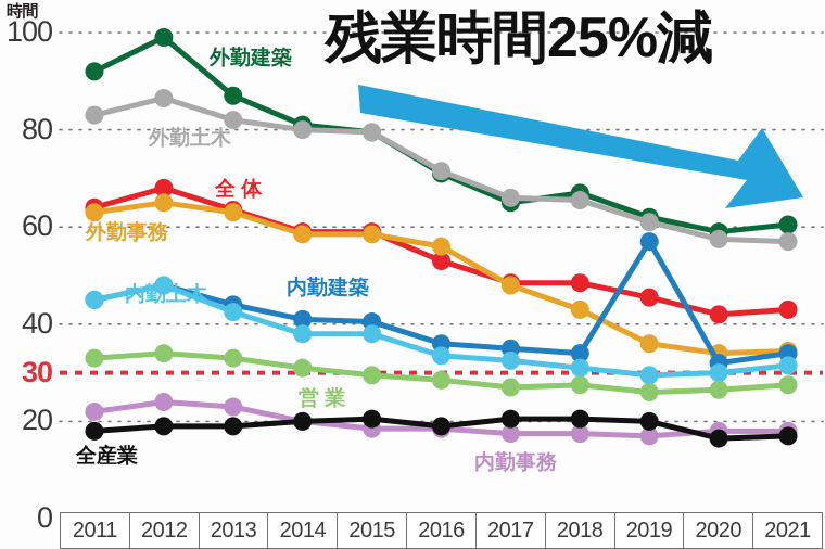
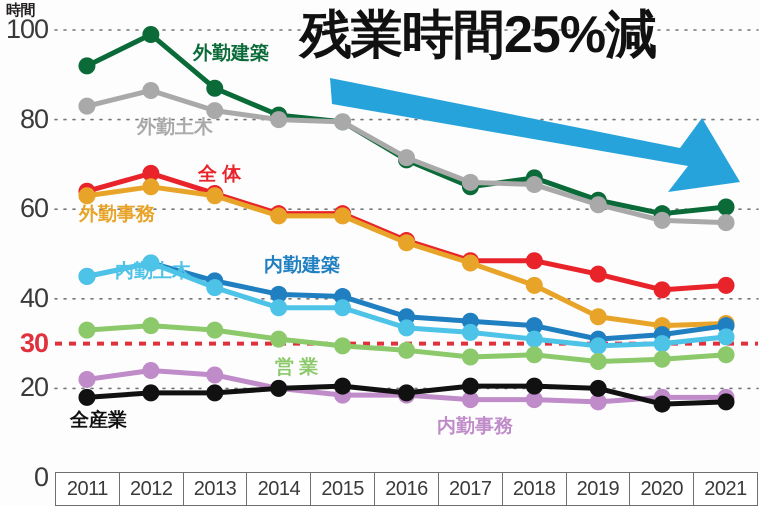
外勤事務/2016: 56 -> 52
内勤建築/2019: 57 -> 31
